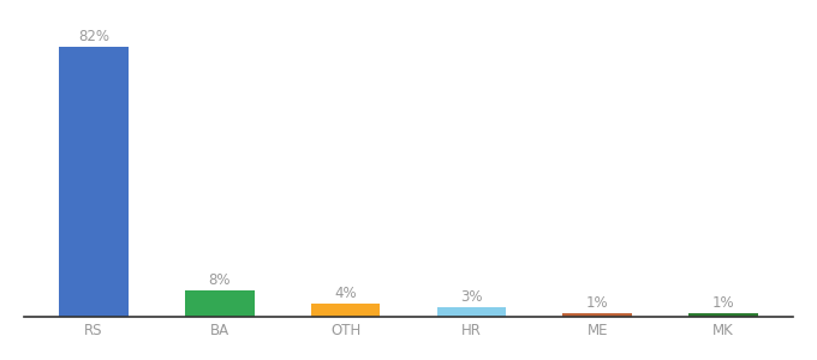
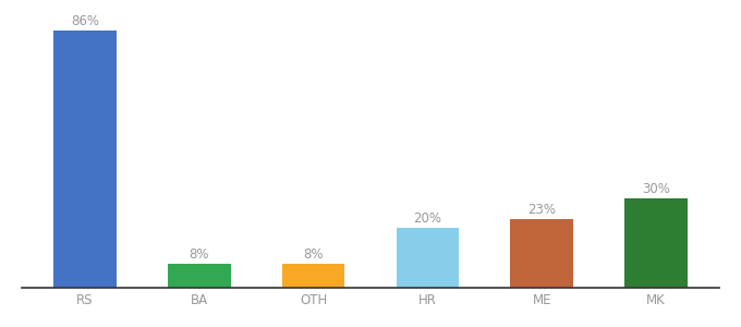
RS: 82% -> 86%
OTH: 4% -> 8%
HR: 3% -> 20%
ME: 1% -> 23%
MK: 1% -> 30%
